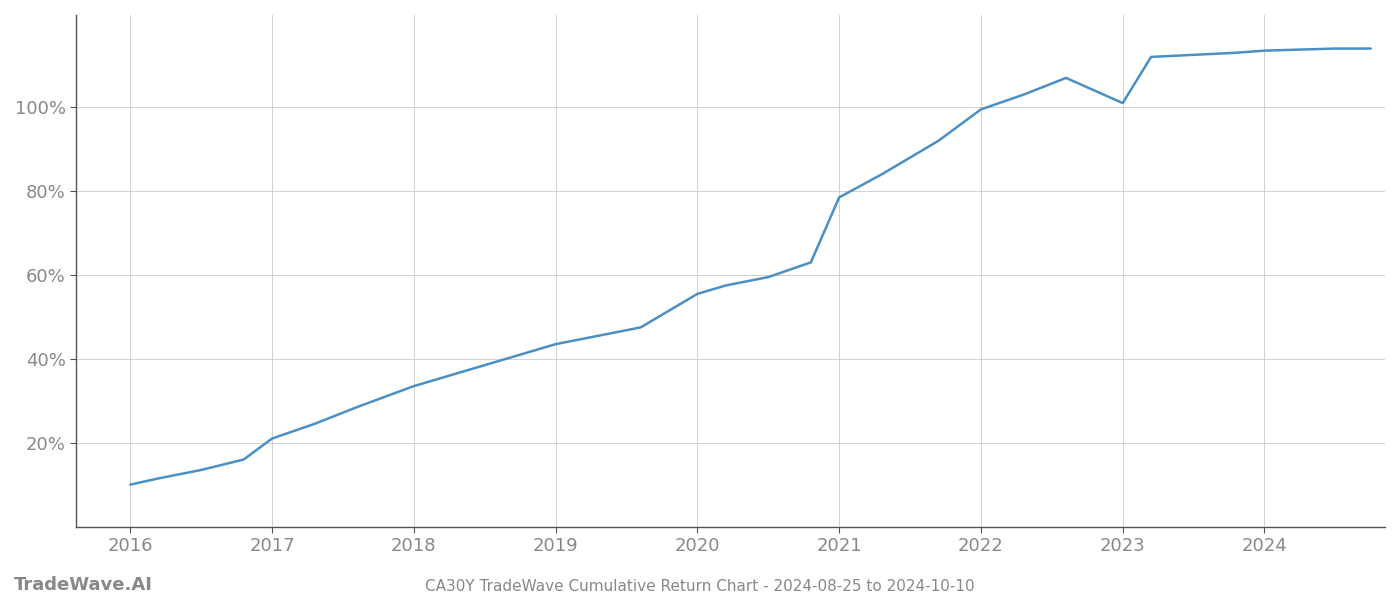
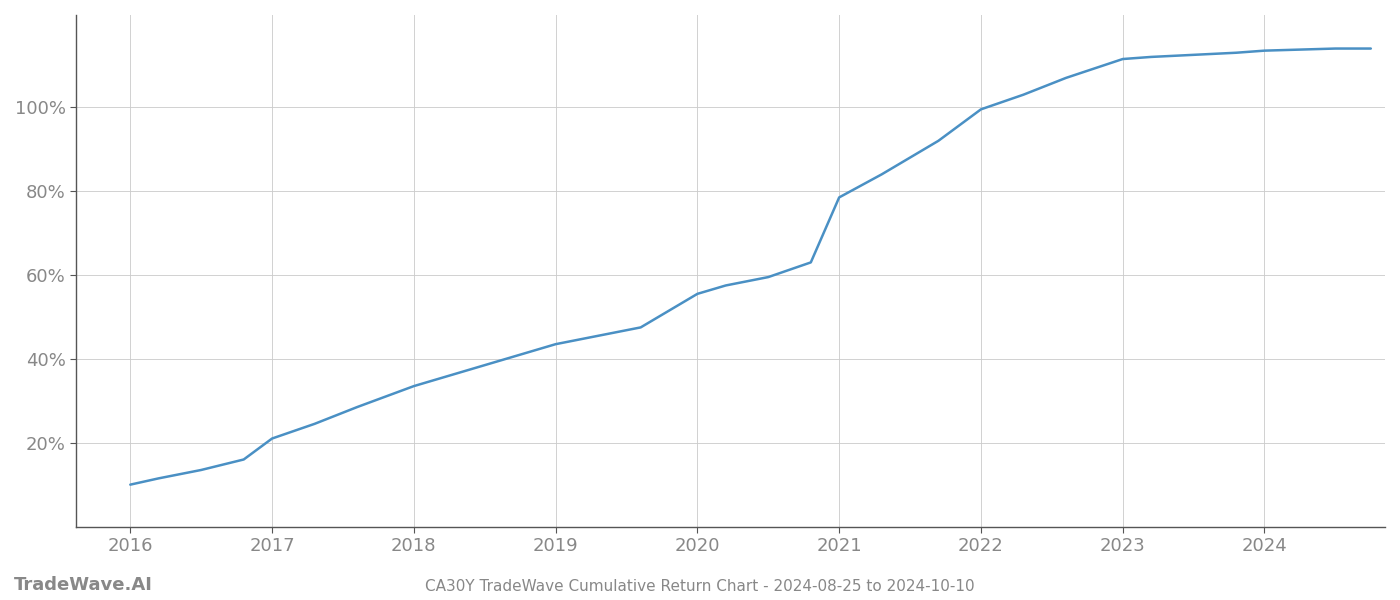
2023: 101.0% -> 111.5%
